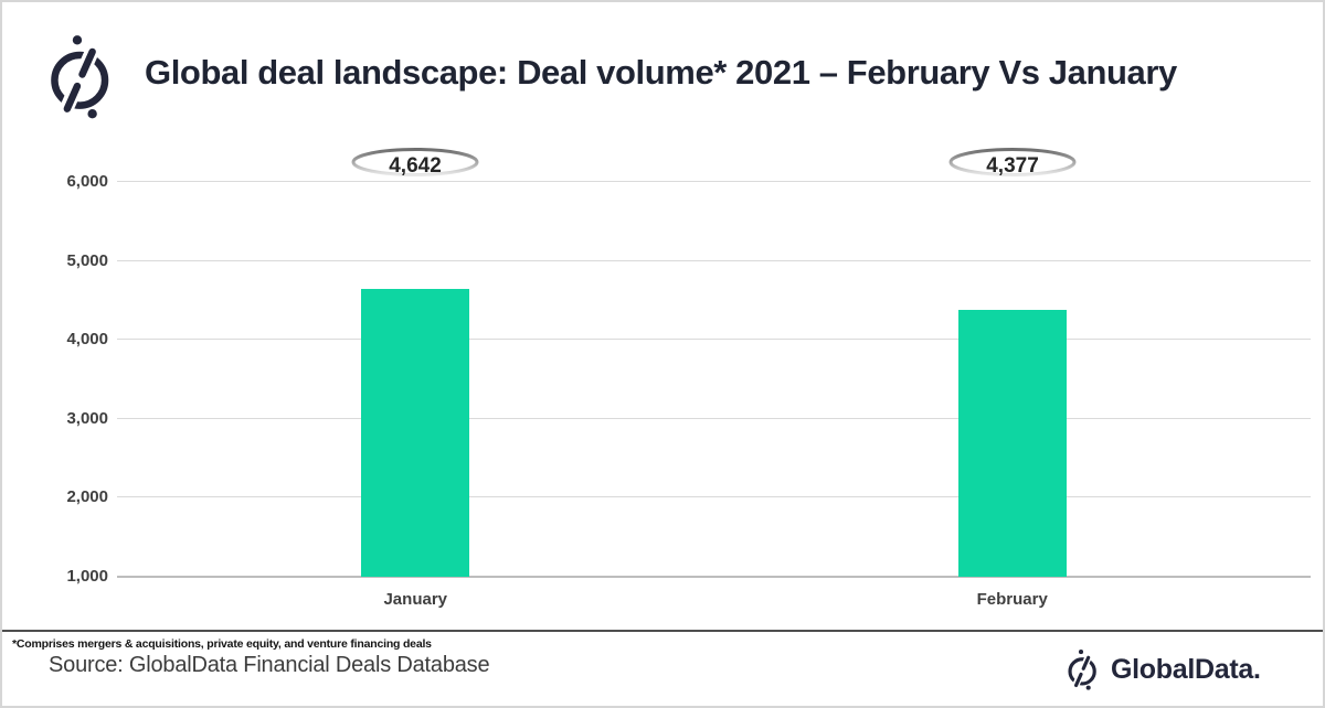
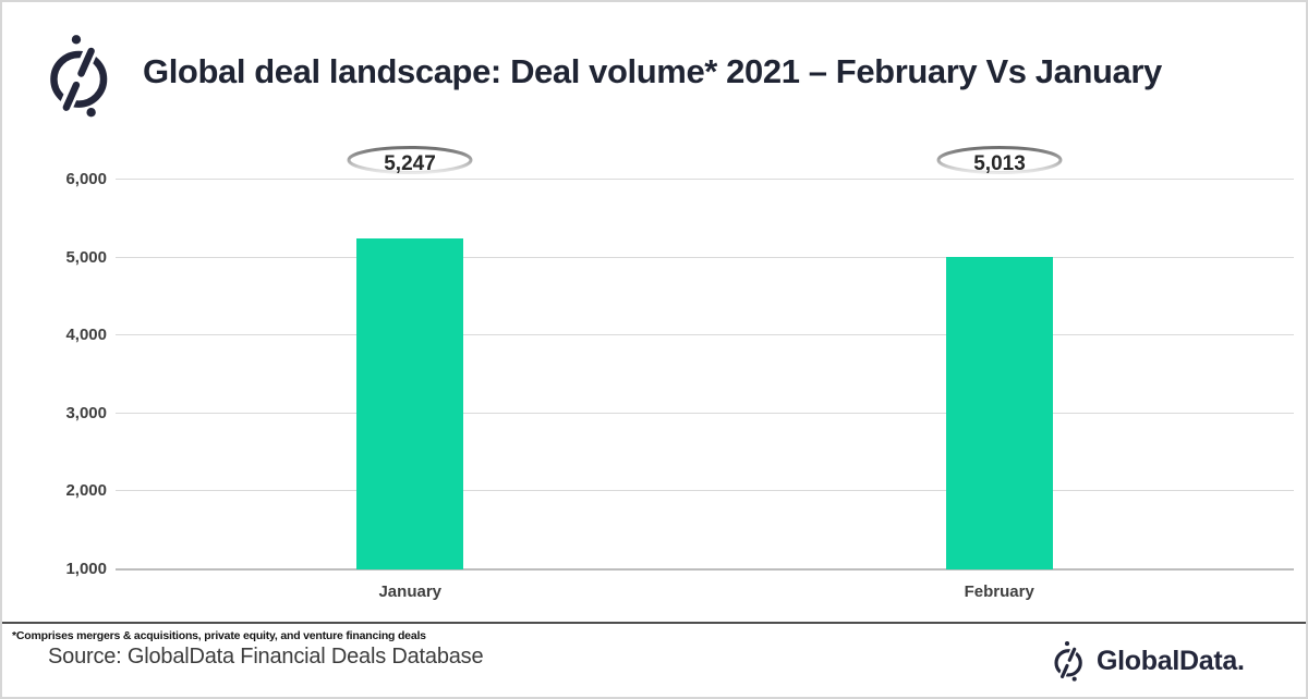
January: 4,642 -> 5,247
February: 4,377 -> 5,013
